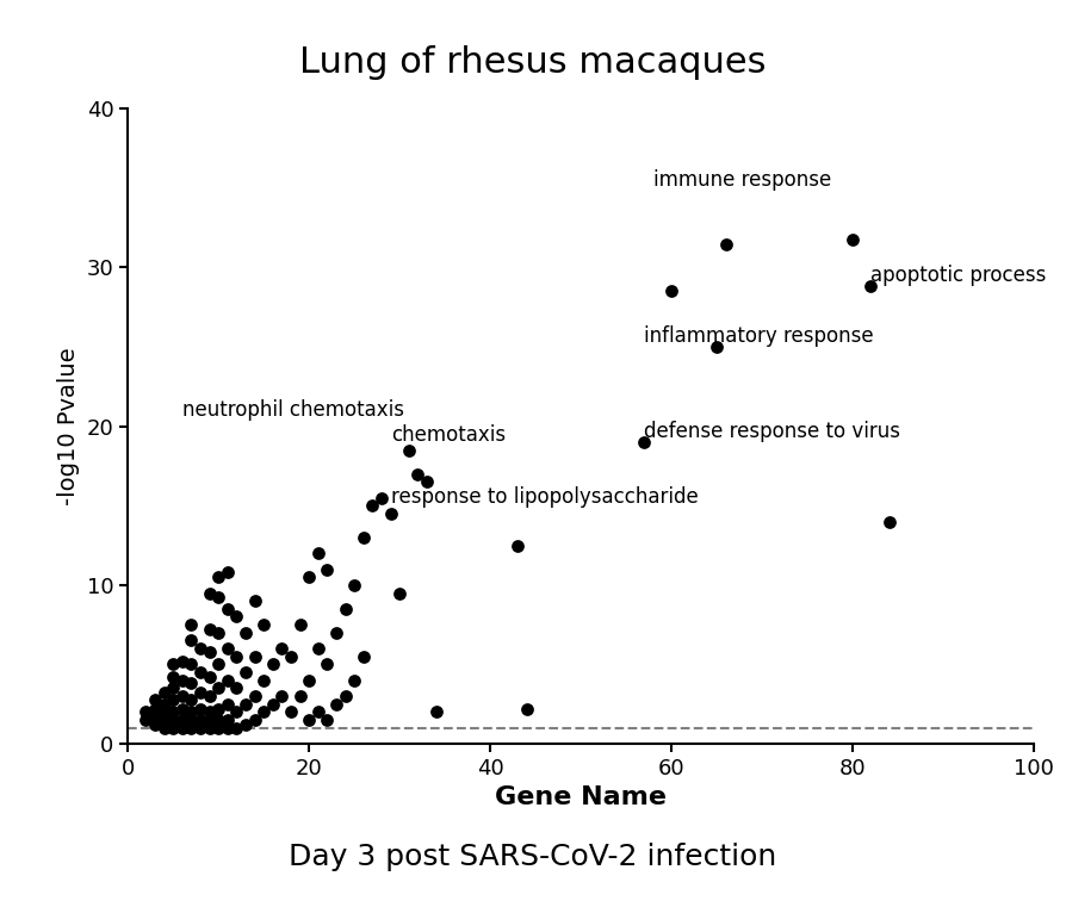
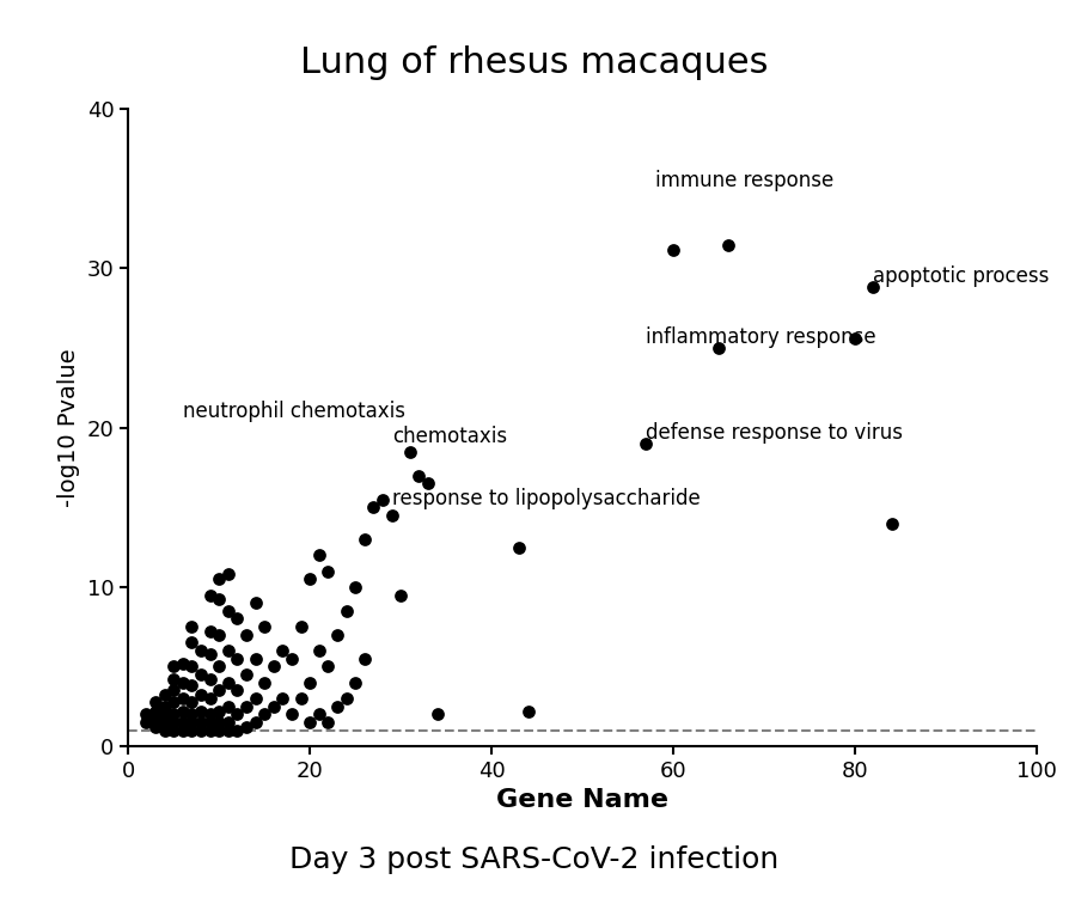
60: 28.5 -> 31.2
80: 31.8 -> 25.6
